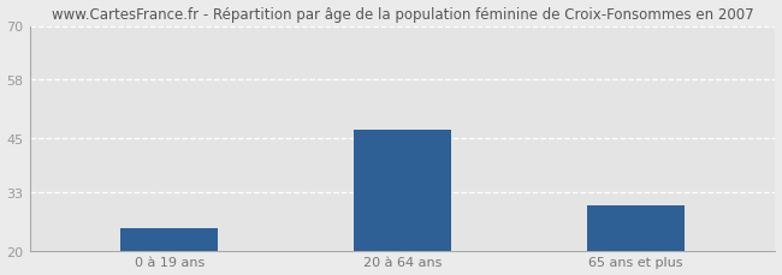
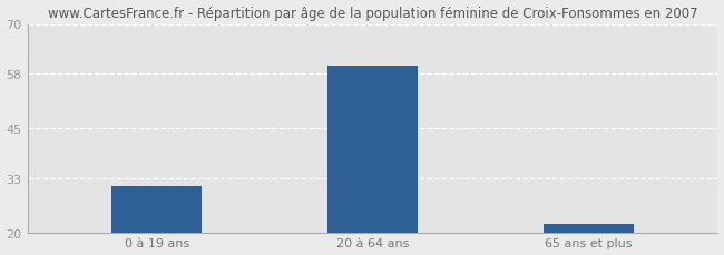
0 à 19 ans: 25 -> 31
20 à 64 ans: 47 -> 60
65 ans et plus: 30 -> 22
